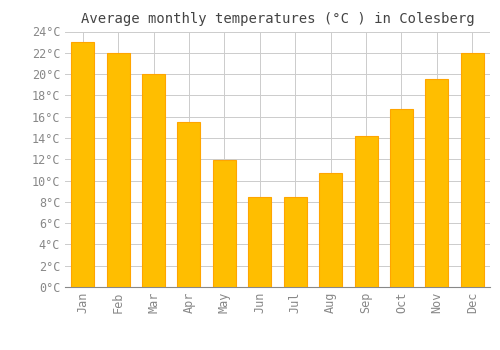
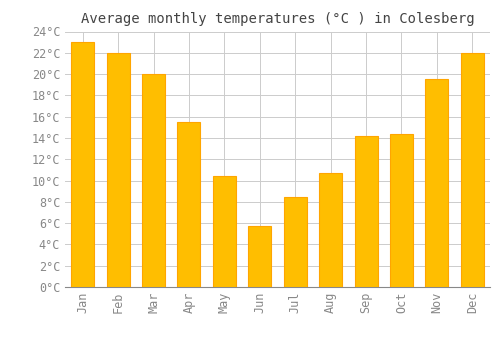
May: 11.9°C -> 10.4°C
Jun: 8.5°C -> 5.7°C
Oct: 16.7°C -> 14.4°C
